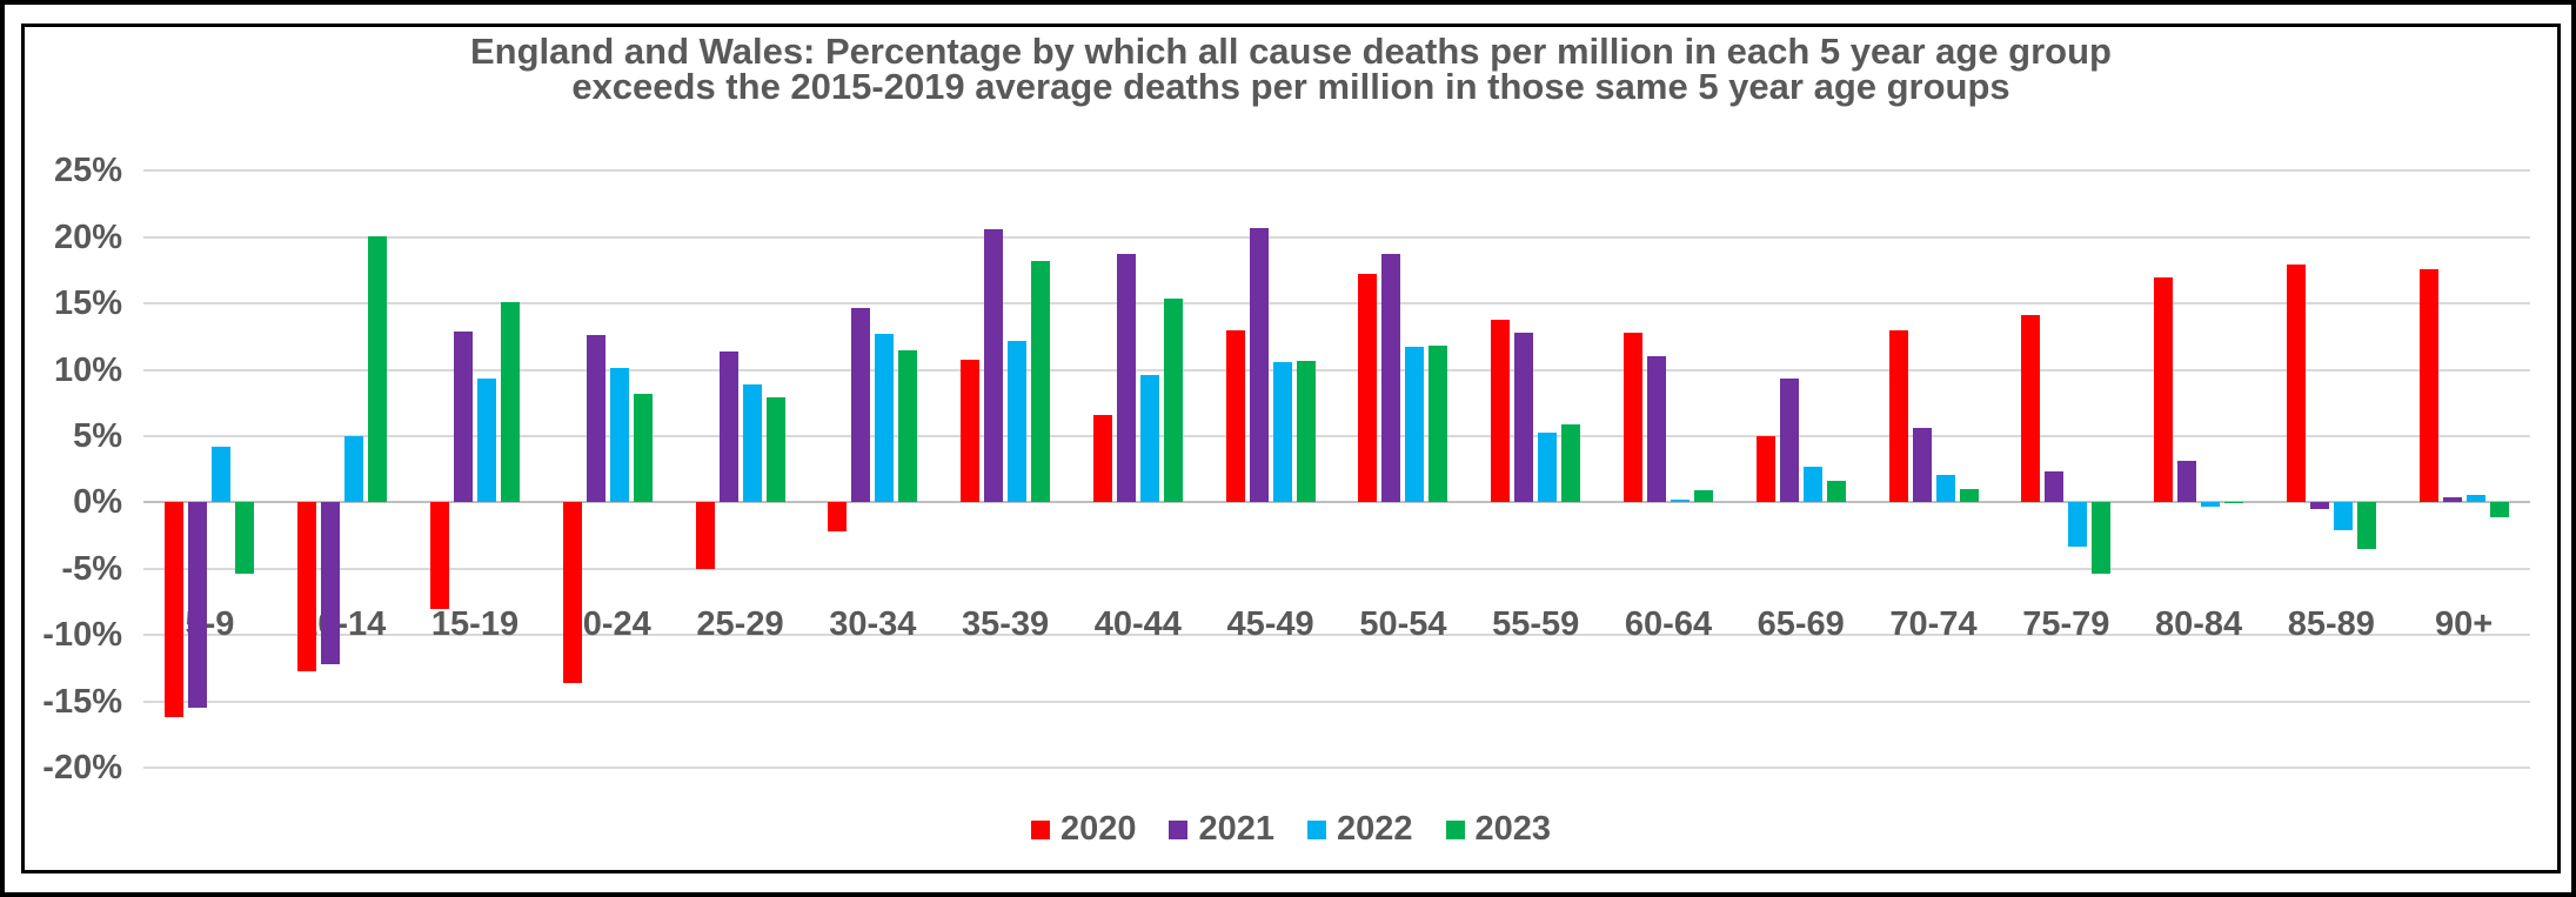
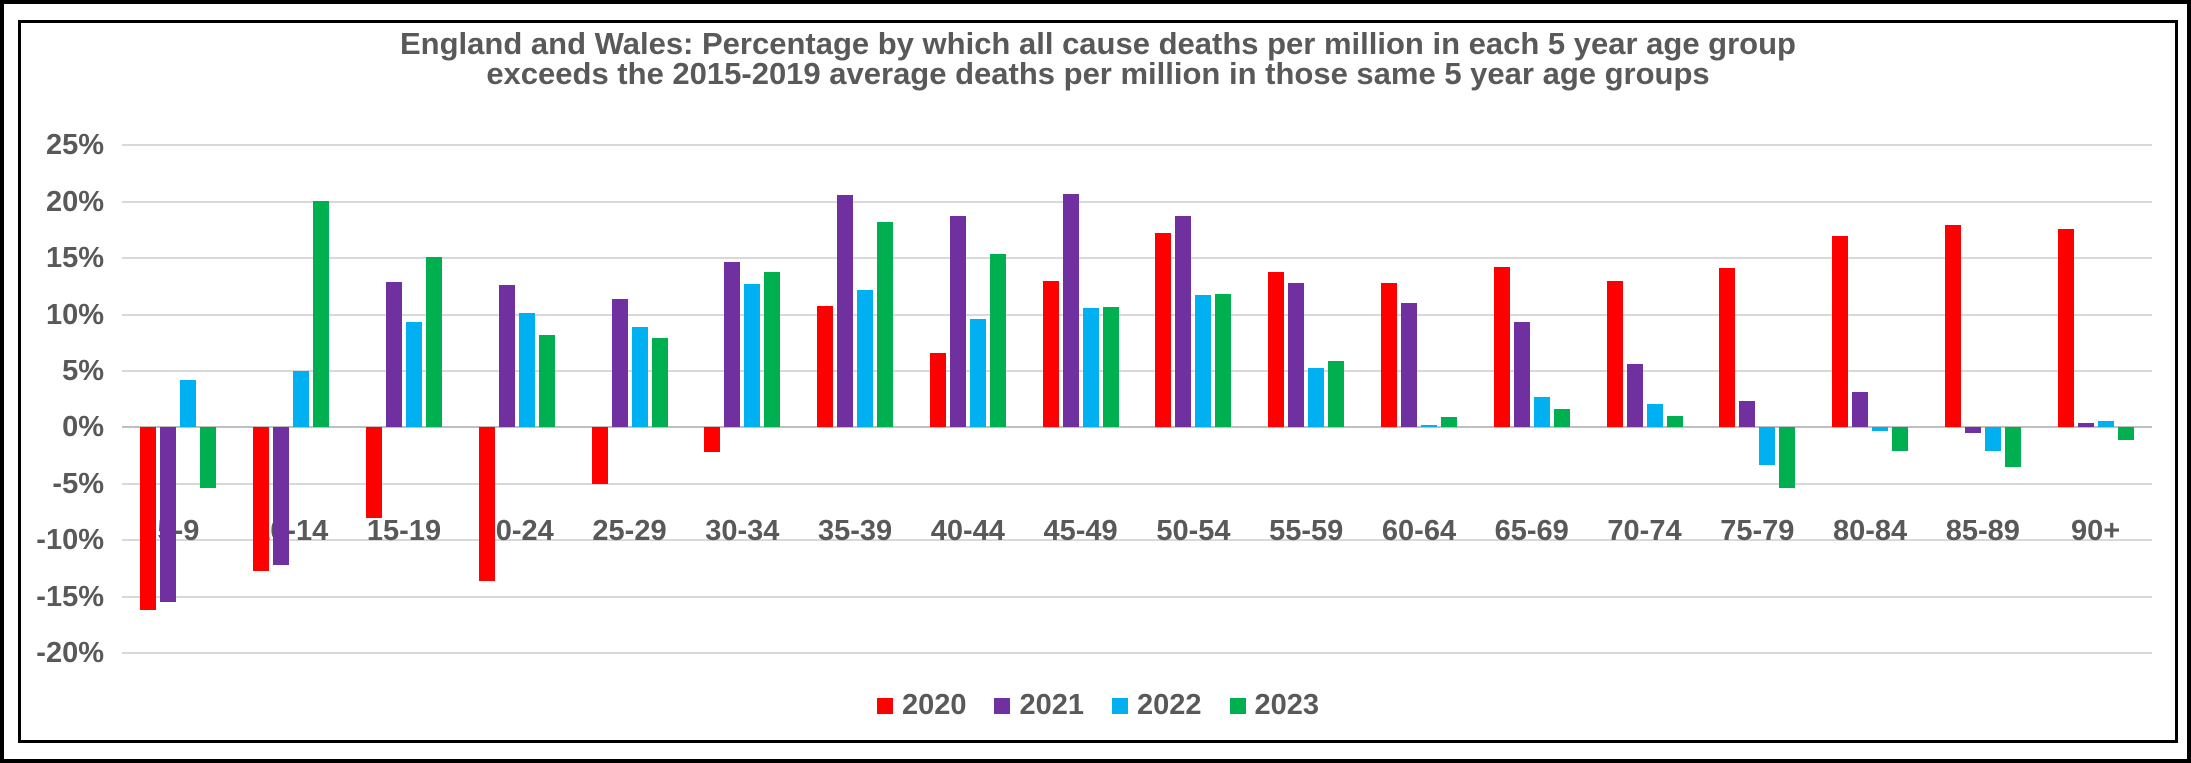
2023/30-34: 11.5% -> 13.8%
2020/65-69: 5.0% -> 14.2%
2023/80-84: -0.1% -> -2.1%
